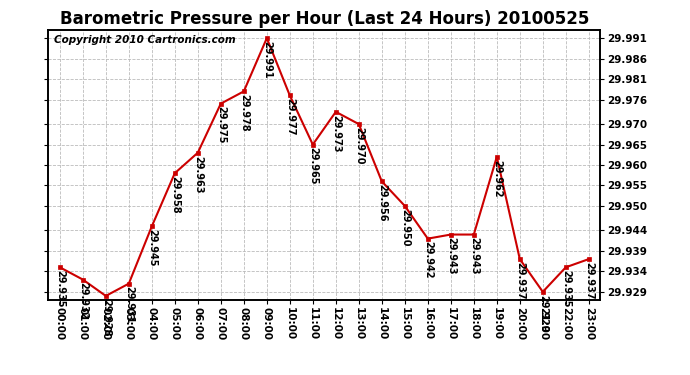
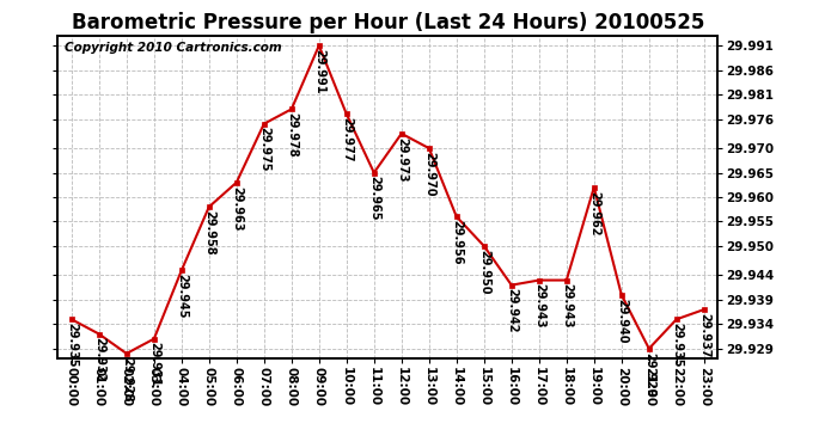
20:00: 29.937 -> 29.940
